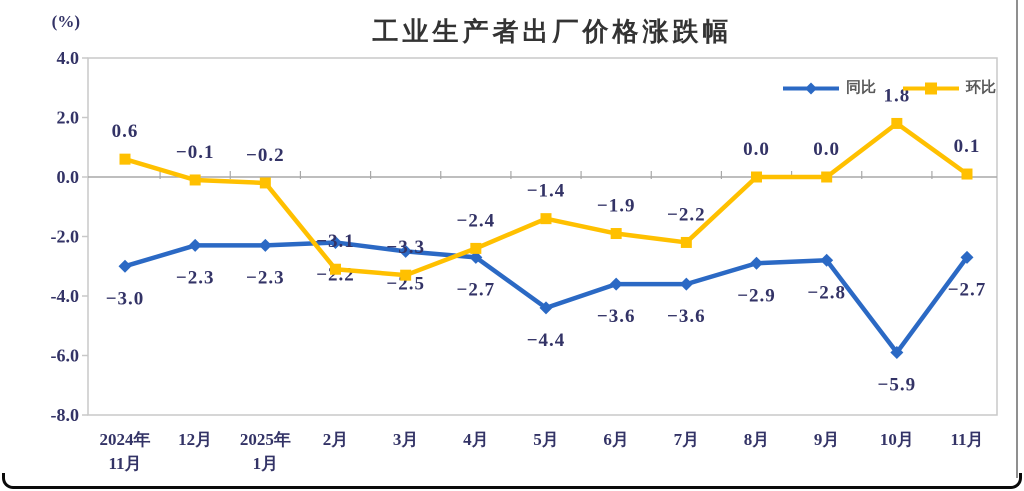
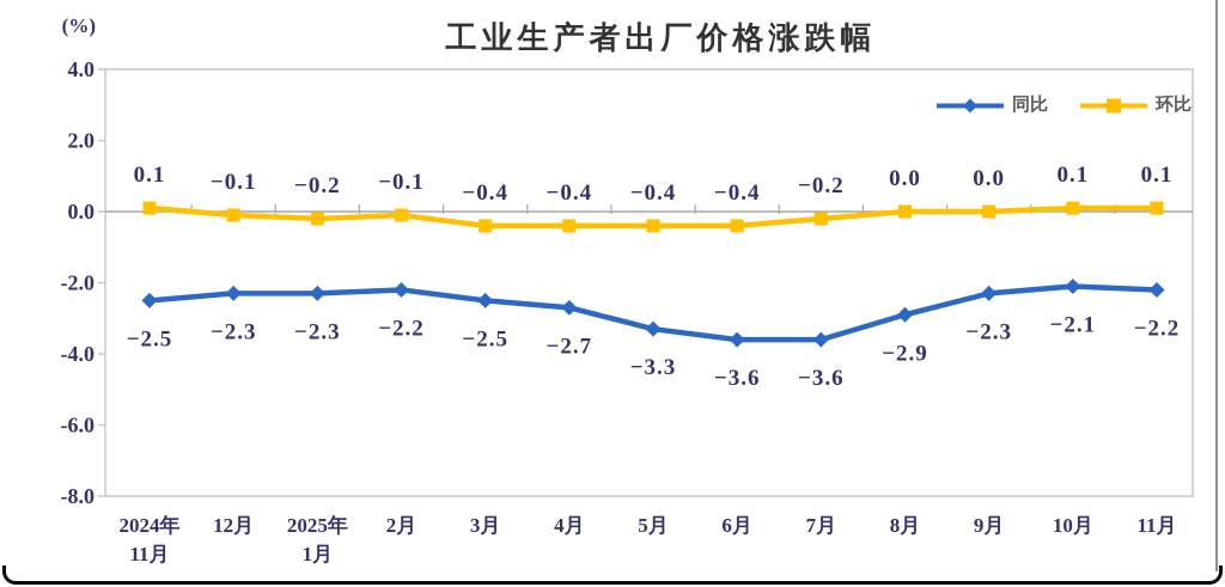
同比/2024年 11月: −3.0 -> −2.5
环比/2024年 11月: 0.6 -> 0.1
环比/2月: −3.1 -> −0.1
环比/3月: −3.3 -> −0.4
环比/4月: −2.4 -> −0.4
同比/5月: −4.4 -> −3.3
环比/5月: −1.4 -> −0.4
环比/6月: −1.9 -> −0.4
环比/7月: −2.2 -> −0.2
同比/9月: −2.8 -> −2.3
同比/10月: −5.9 -> −2.1
环比/10月: 1.8 -> 0.1
同比/11月: −2.7 -> −2.2
